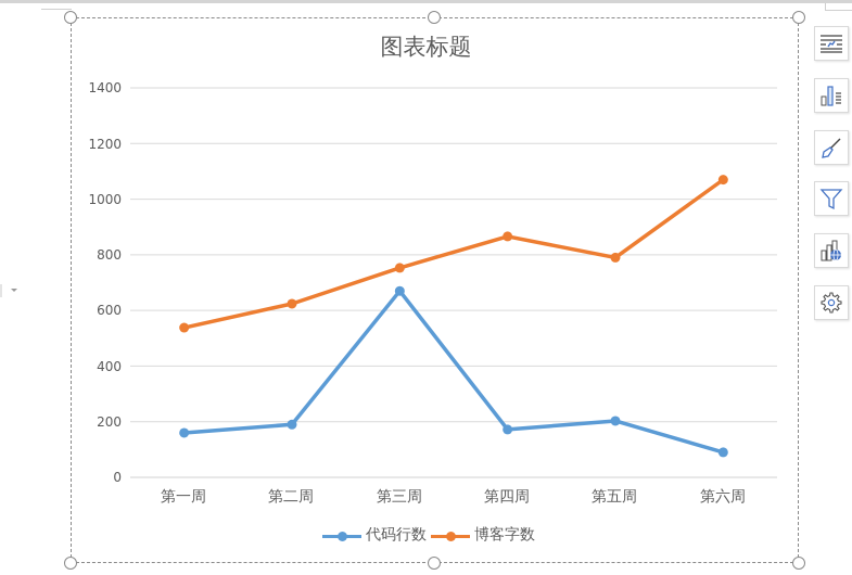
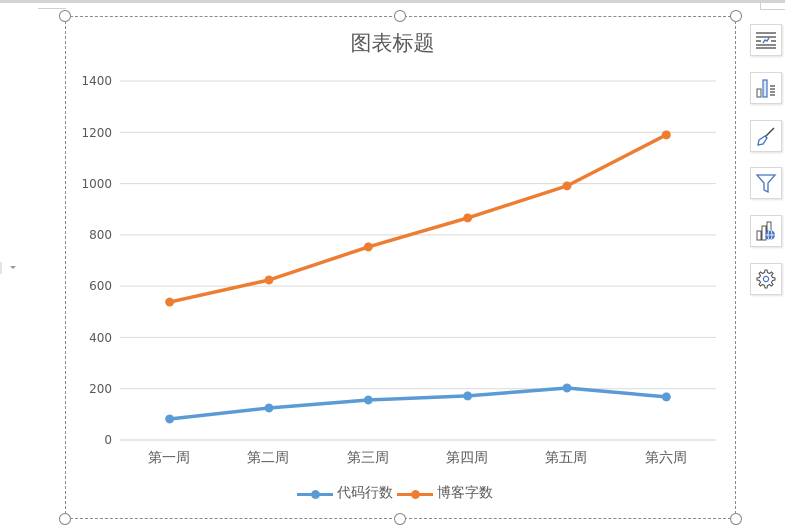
代码行数/第一周: 160 -> 80
代码行数/第二周: 190 -> 120
代码行数/第三周: 670 -> 160
博客字数/第五周: 790 -> 990
代码行数/第六周: 90 -> 170
博客字数/第六周: 1070 -> 1190
